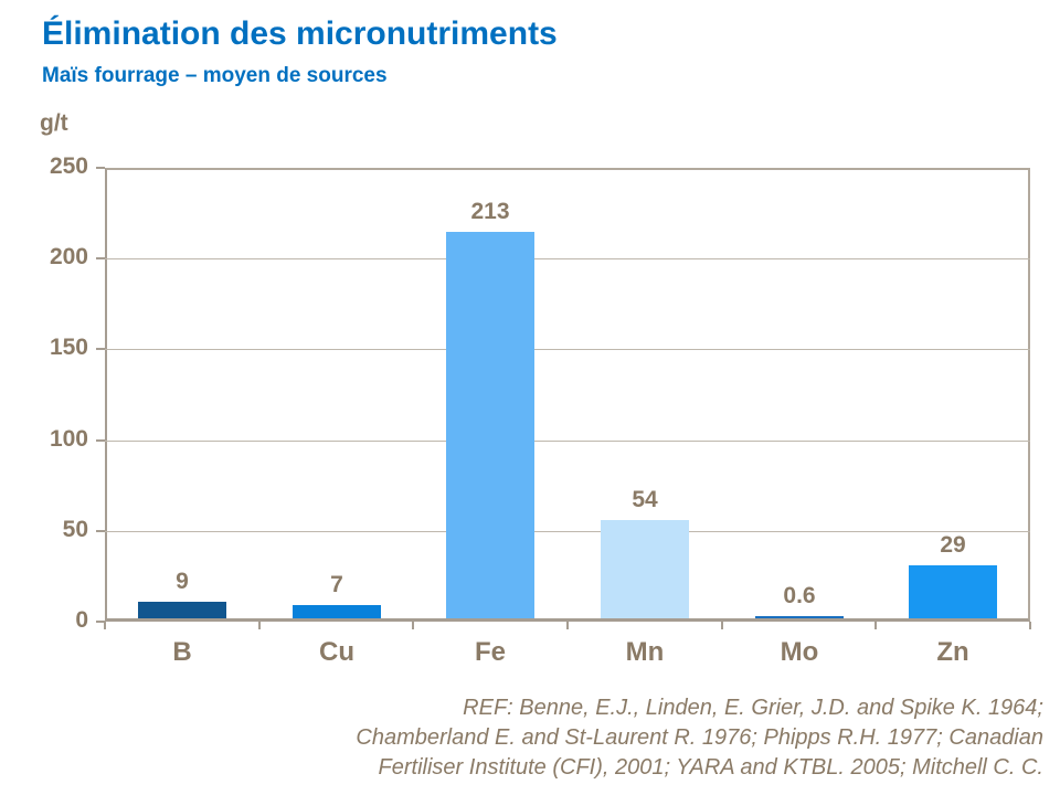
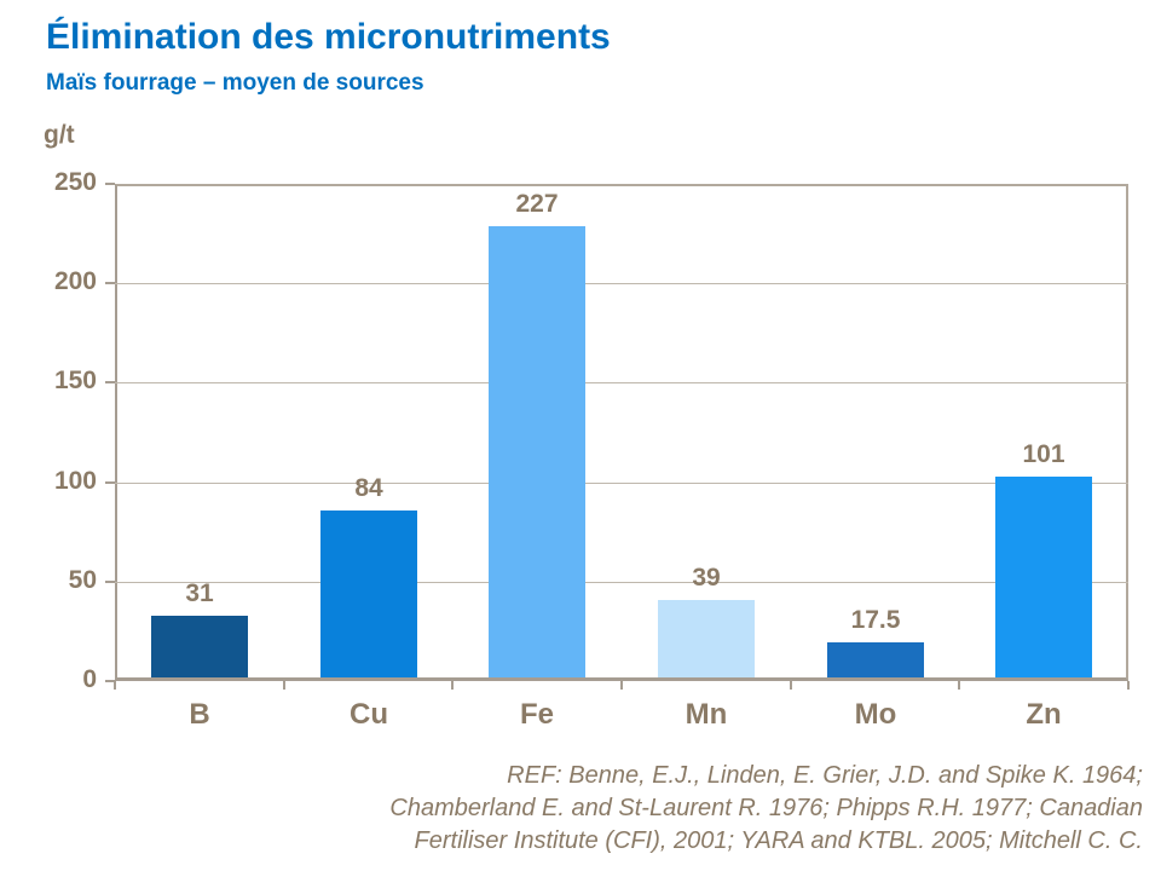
B: 9 -> 31
Cu: 7 -> 84
Fe: 213 -> 227
Mn: 54 -> 39
Mo: 0.6 -> 17.5
Zn: 29 -> 101
